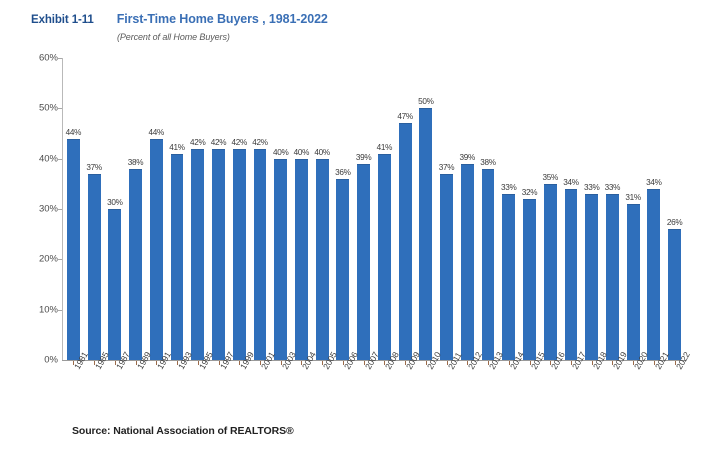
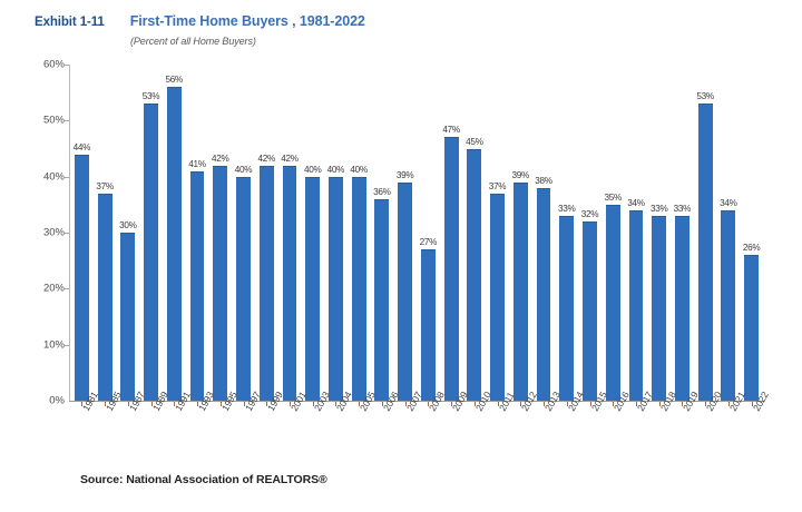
1989: 38% -> 53%
1991: 44% -> 56%
1997: 42% -> 40%
2008: 41% -> 27%
2010: 50% -> 45%
2020: 31% -> 53%
